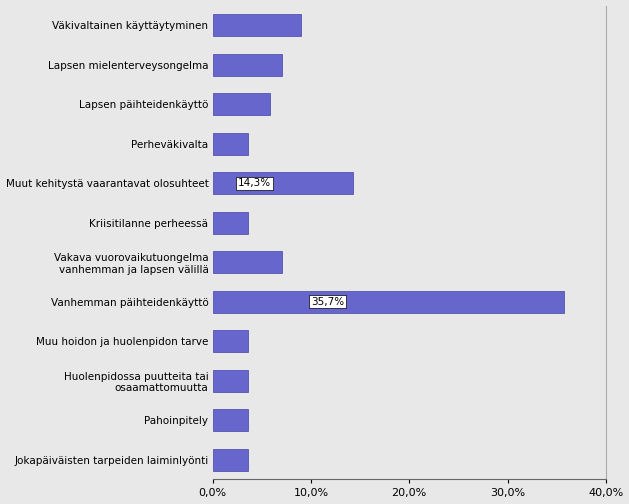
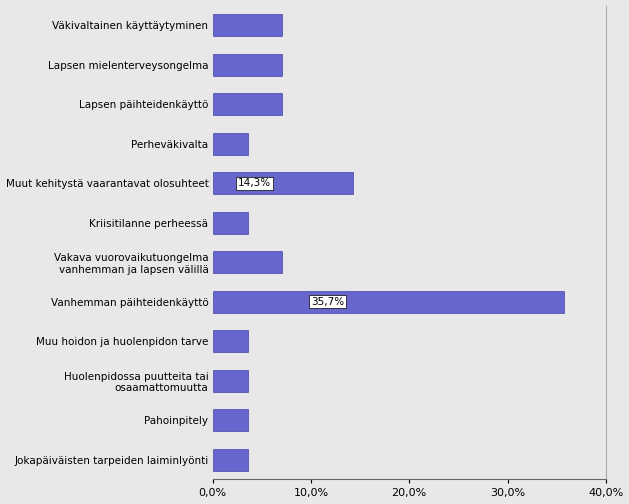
Väkivaltainen käyttäytyminen: 9,0% -> 7,1%
Lapsen päihteidenkäyttö: 5,8% -> 7,1%
